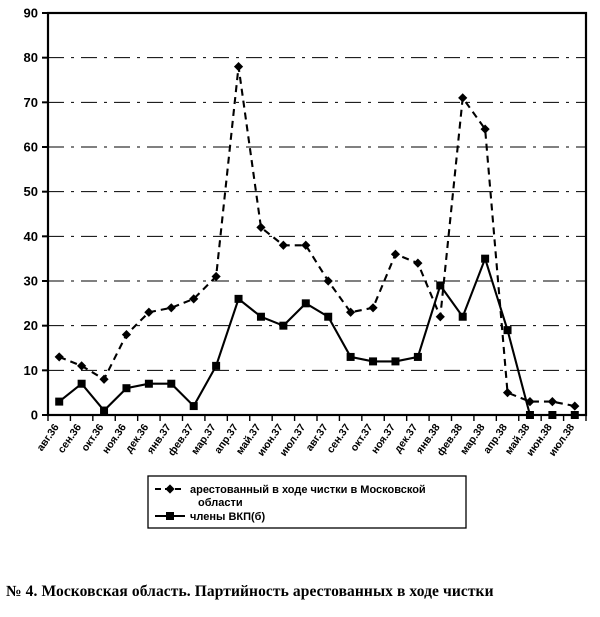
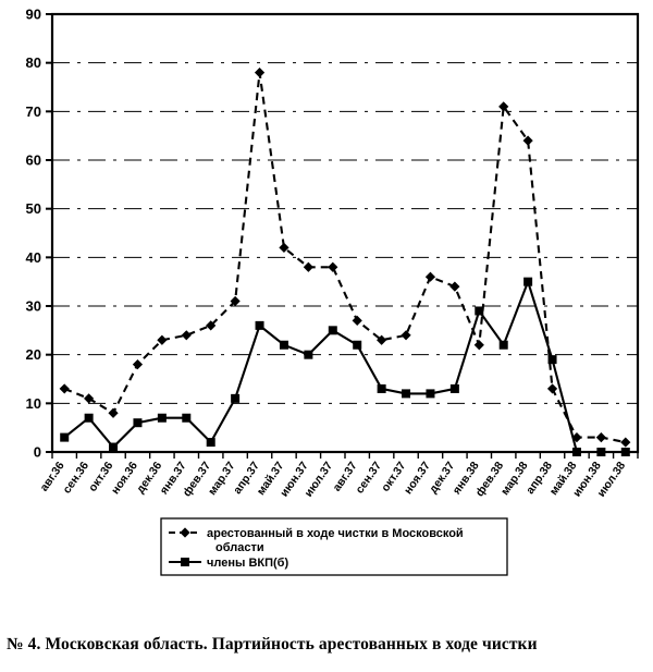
арестованный в ходе чистки в Московской области/авг.37: 30 -> 27
арестованный в ходе чистки в Московской области/апр.38: 5 -> 13
